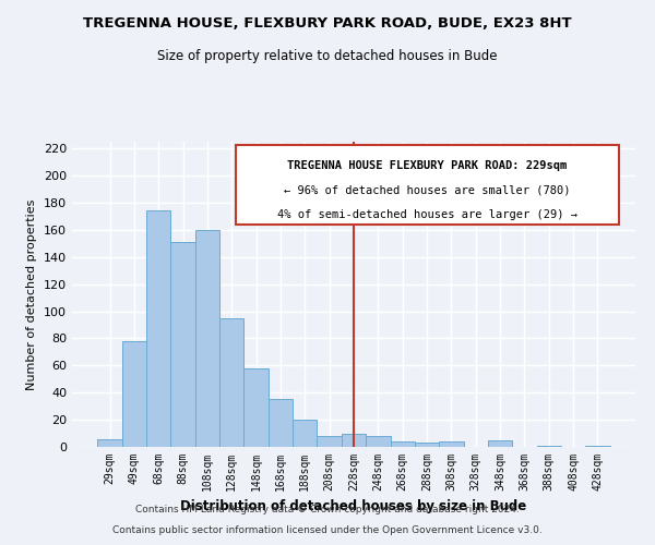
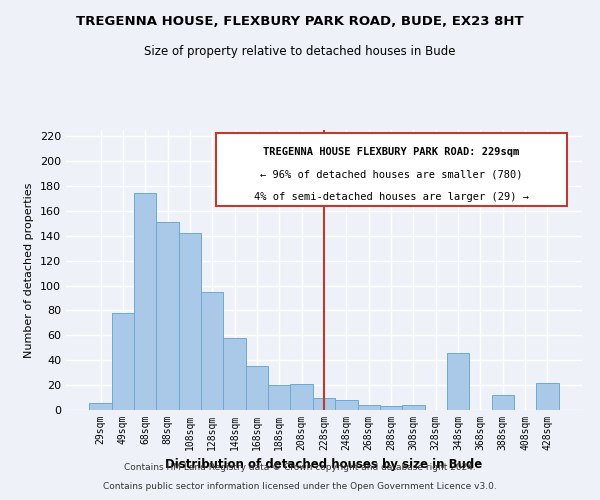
108sqm: 160 -> 142
208sqm: 8 -> 21
348sqm: 5 -> 46
388sqm: 1 -> 12
428sqm: 1 -> 22
